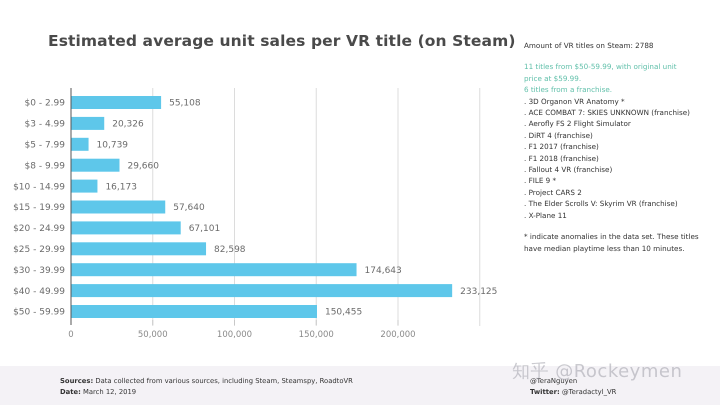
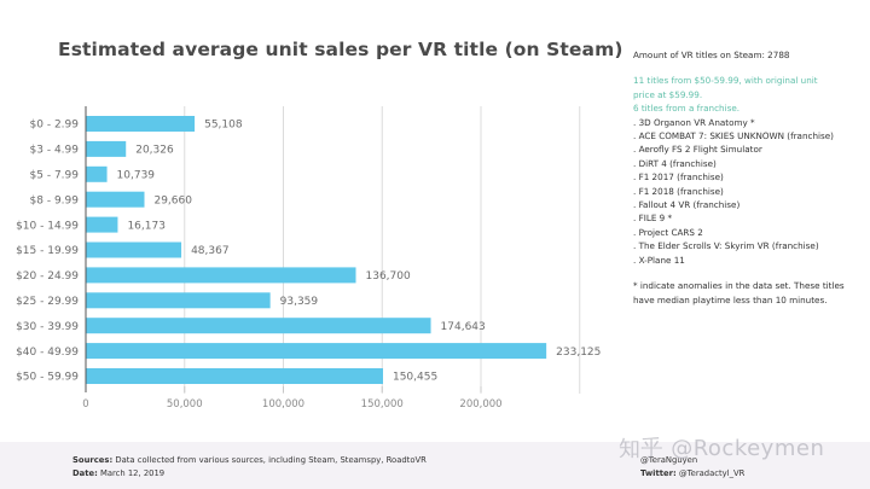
$15 - 19.99: 57,640 -> 48,367
$20 - 24.99: 67,101 -> 136,700
$25 - 29.99: 82,598 -> 93,359
